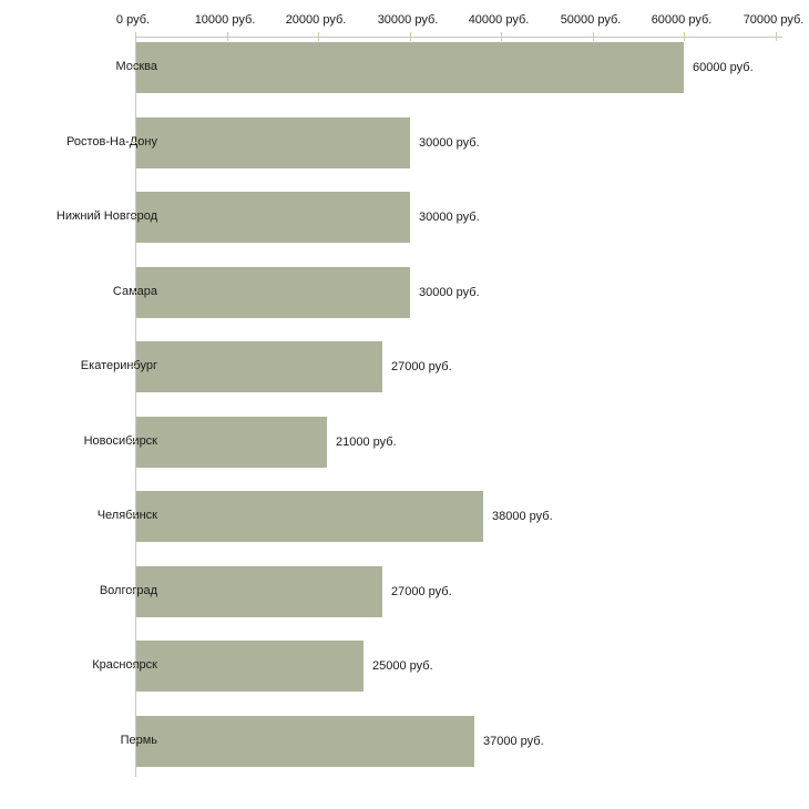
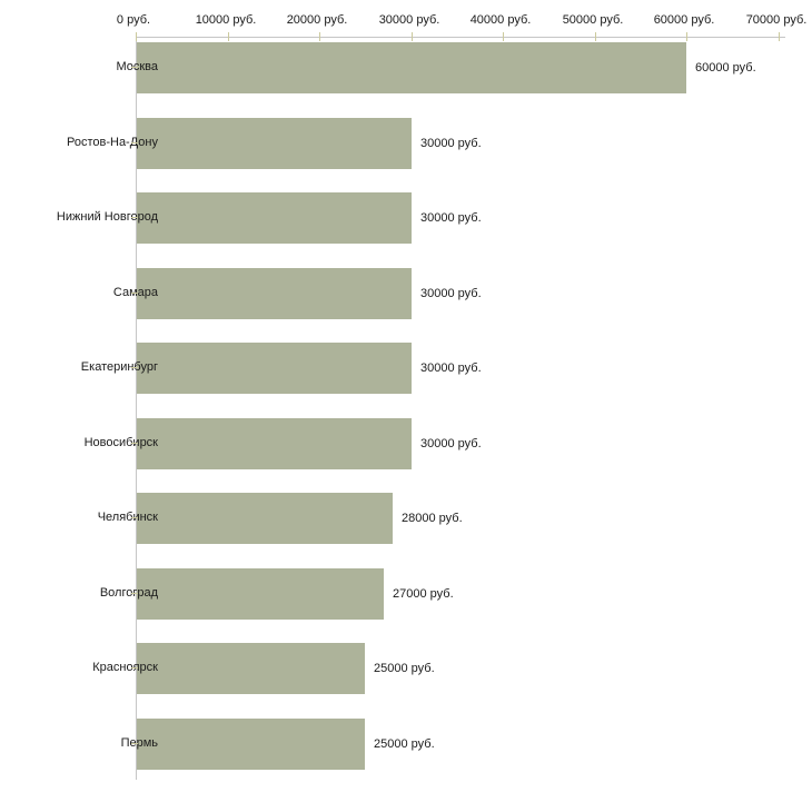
Екатеринбург: 27000 -> 30000
Новосибирск: 21000 -> 30000
Челябинск: 38000 -> 28000
Пермь: 37000 -> 25000
